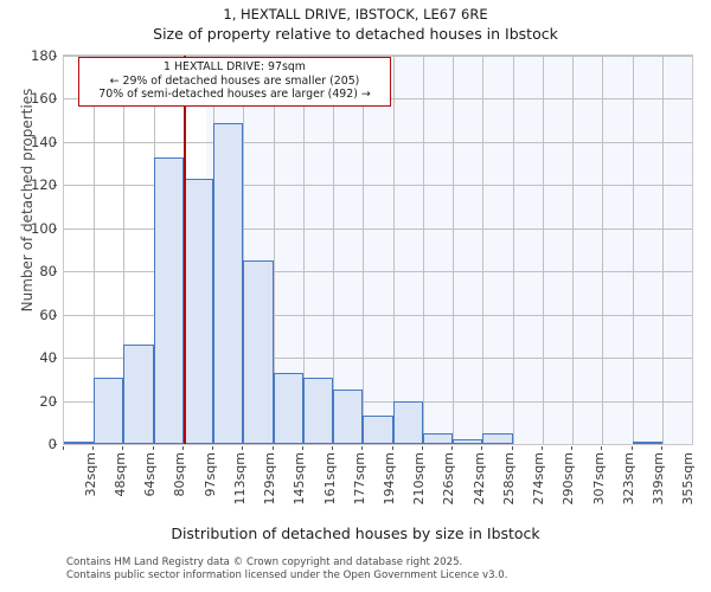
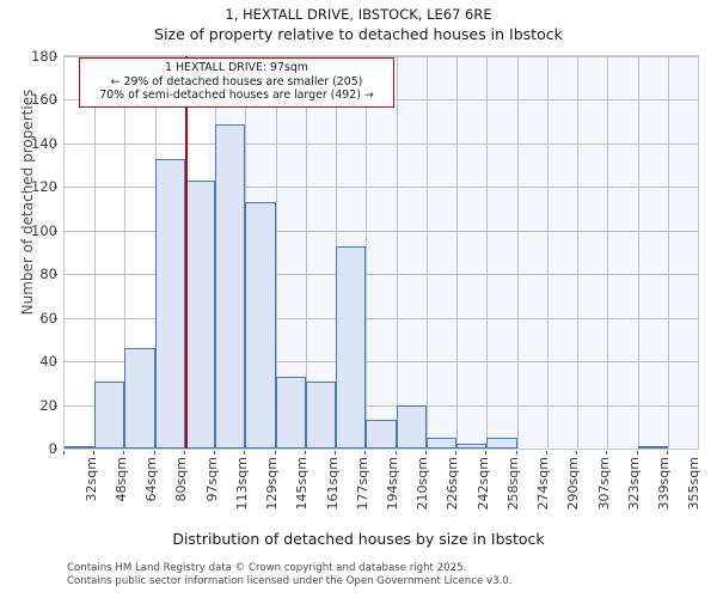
129sqm: 85 -> 113
177sqm: 25 -> 93
